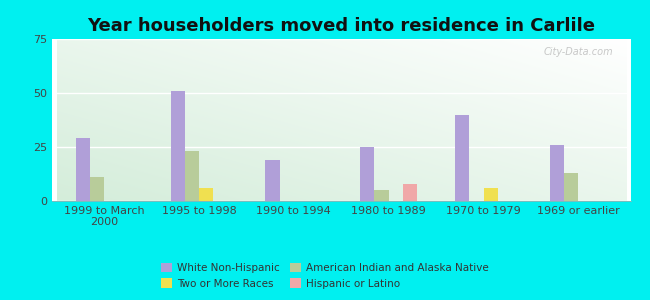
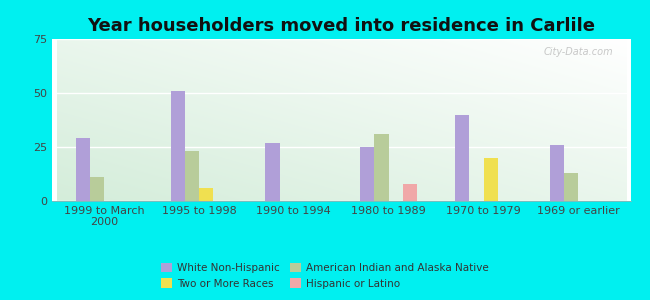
White Non-Hispanic/1990 to 1994: 19 -> 27
American Indian and Alaska Native/1980 to 1989: 5 -> 31
Two or More Races/1970 to 1979: 6 -> 20
